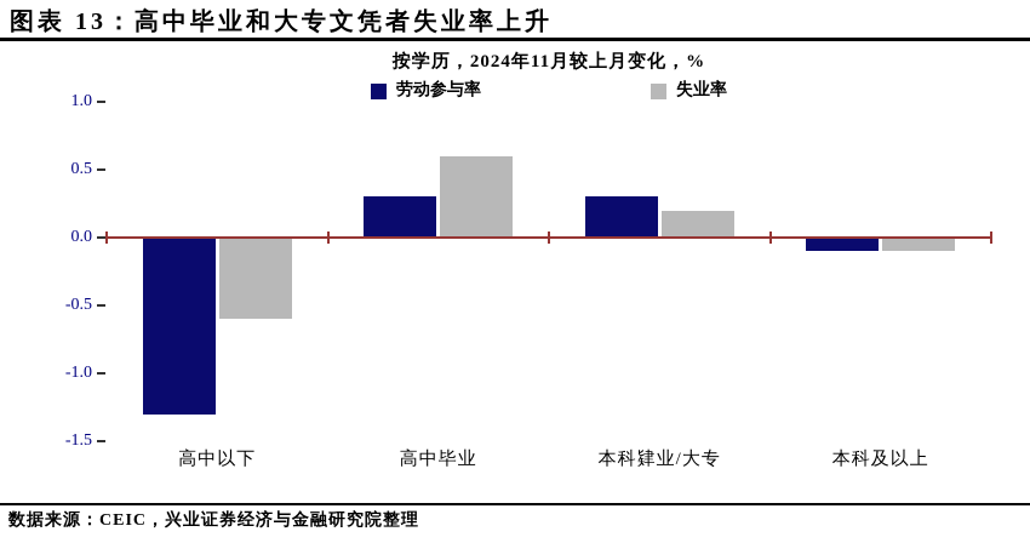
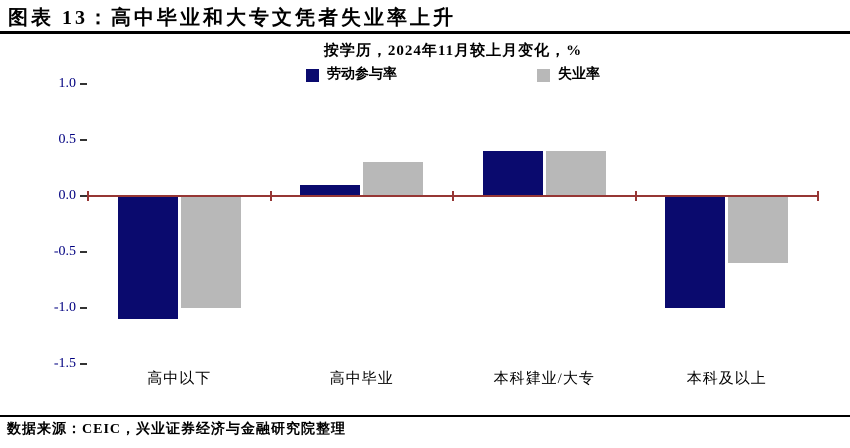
劳动参与率/高中以下: -1.3 -> -1.1
失业率/高中以下: -0.6 -> -1.0
劳动参与率/高中毕业: 0.3 -> 0.1
失业率/高中毕业: 0.6 -> 0.3
劳动参与率/本科肄业/大专: 0.3 -> 0.4
失业率/本科肄业/大专: 0.2 -> 0.4
劳动参与率/本科及以上: -0.1 -> -1.0
失业率/本科及以上: -0.1 -> -0.6
